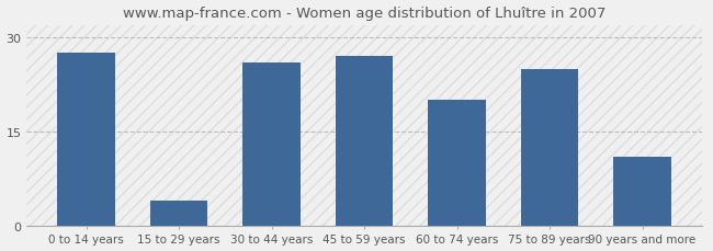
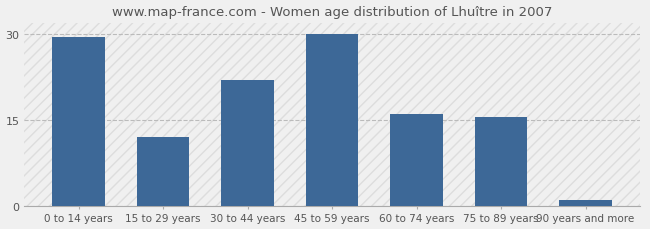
0 to 14 years: 27.6 -> 29.5
15 to 29 years: 4.0 -> 12.0
30 to 44 years: 26.0 -> 22.0
45 to 59 years: 27.0 -> 30.0
60 to 74 years: 20.0 -> 16.0
75 to 89 years: 25.0 -> 15.5
90 years and more: 11.0 -> 1.0
